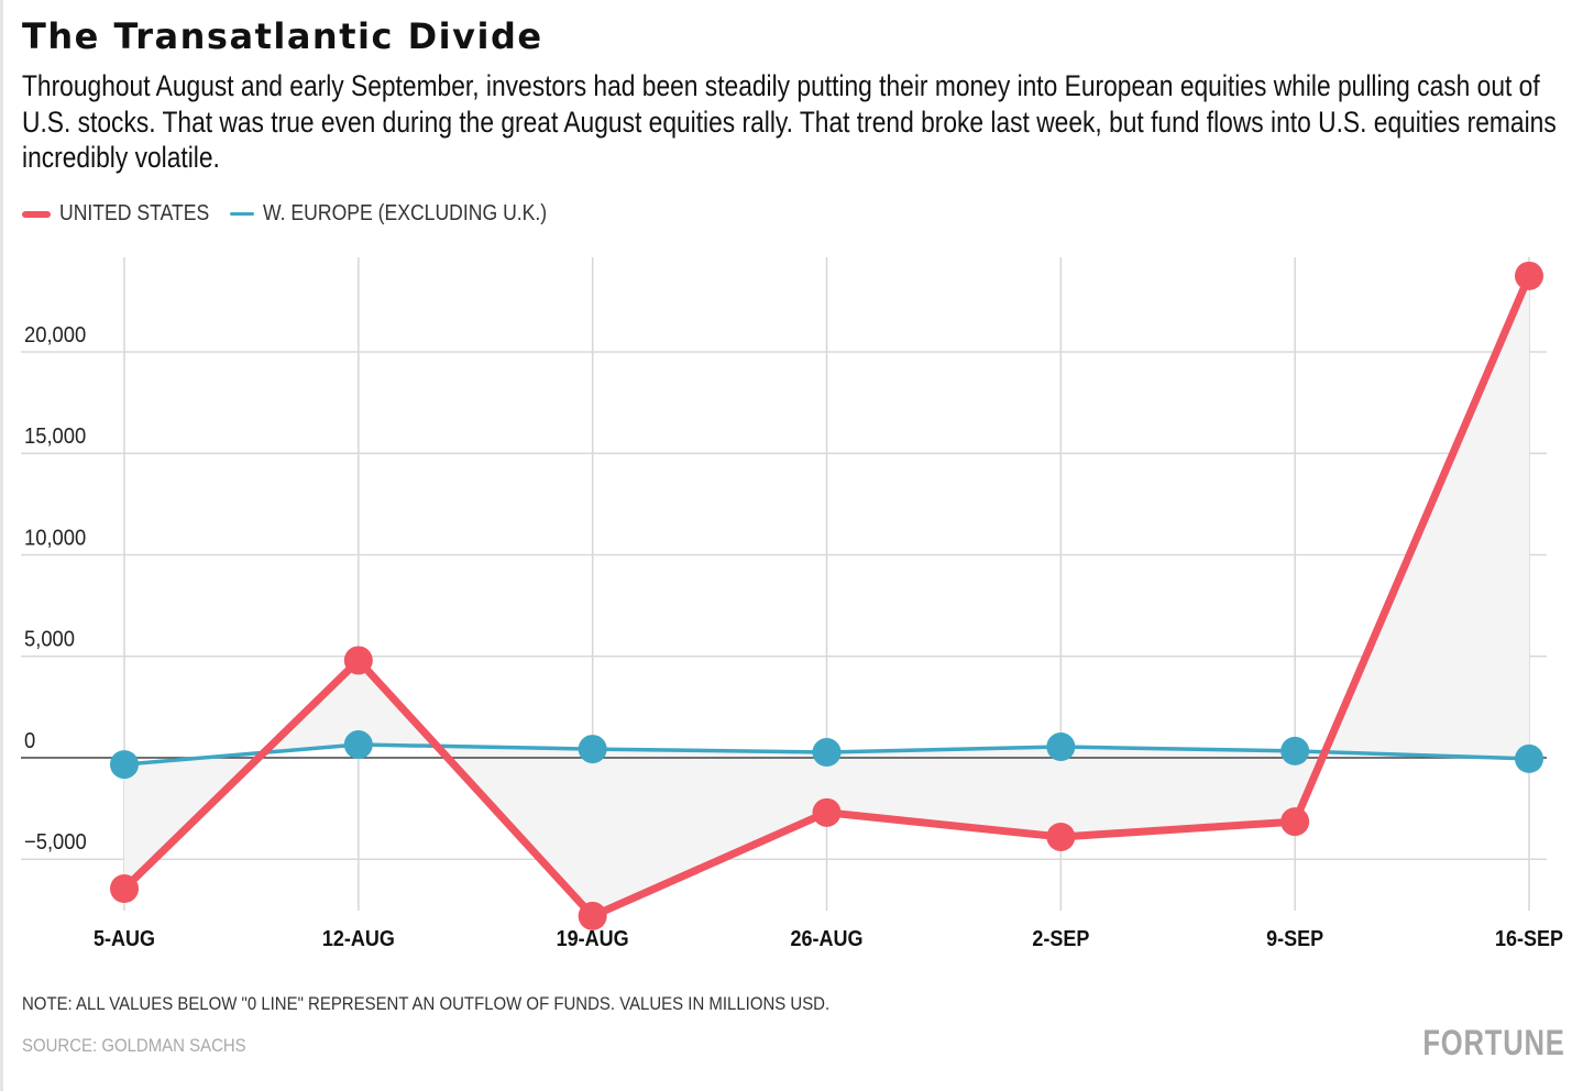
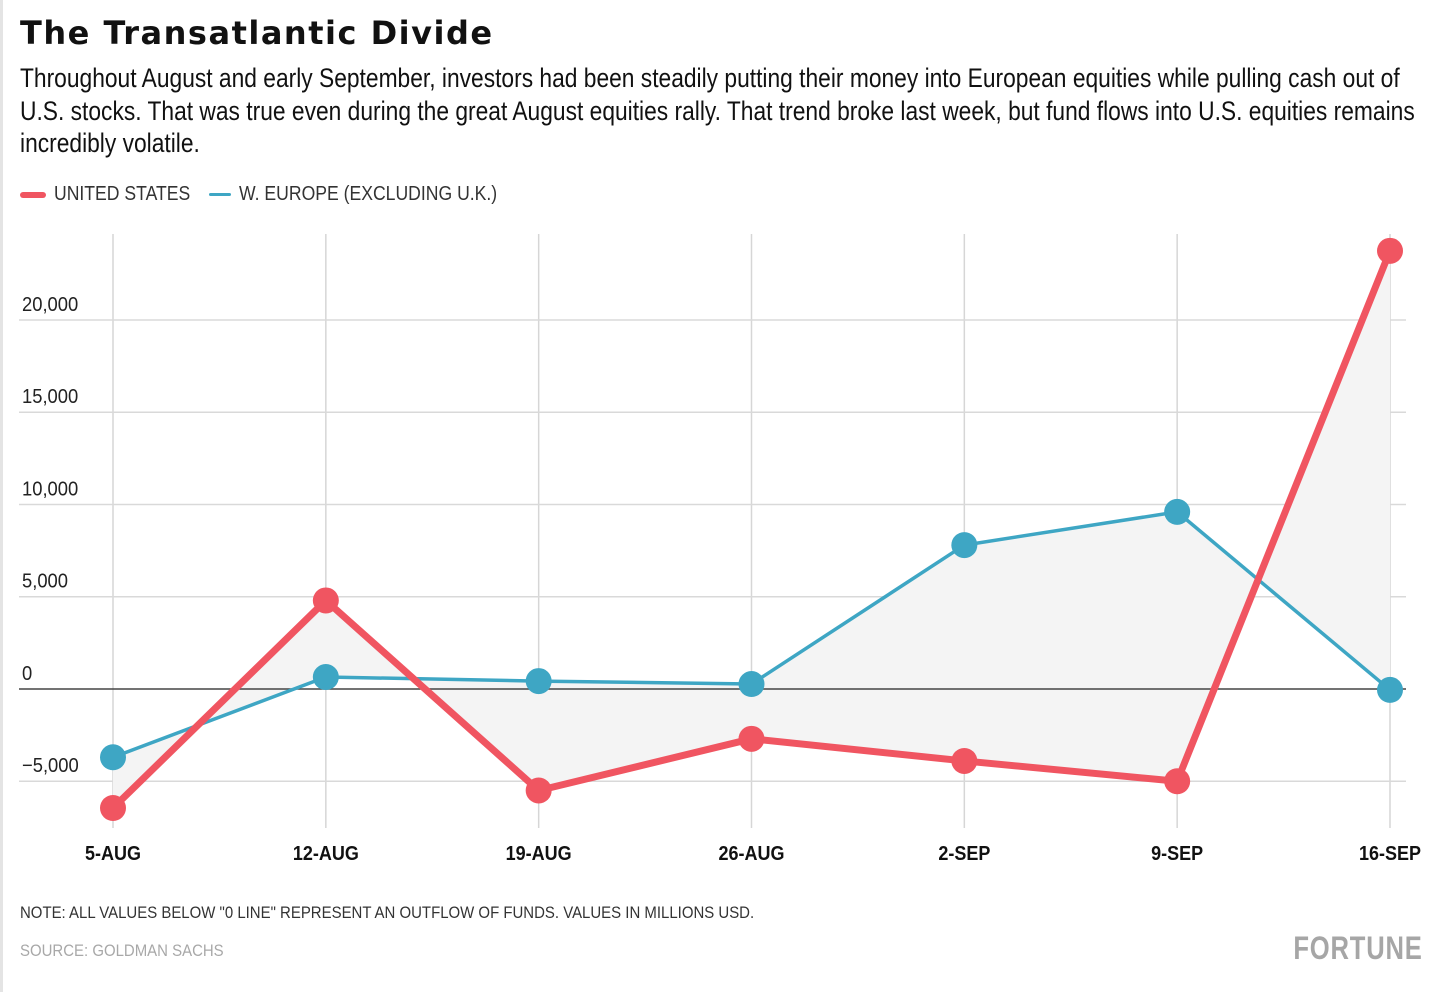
W. EUROPE (EXCLUDING U.K.)/5-AUG: -300 -> -3700
UNITED STATES/19-AUG: -7800 -> -5500
W. EUROPE (EXCLUDING U.K.)/2-SEP: 500 -> 7800
UNITED STATES/9-SEP: -3200 -> -5000
W. EUROPE (EXCLUDING U.K.)/9-SEP: 300 -> 9600
